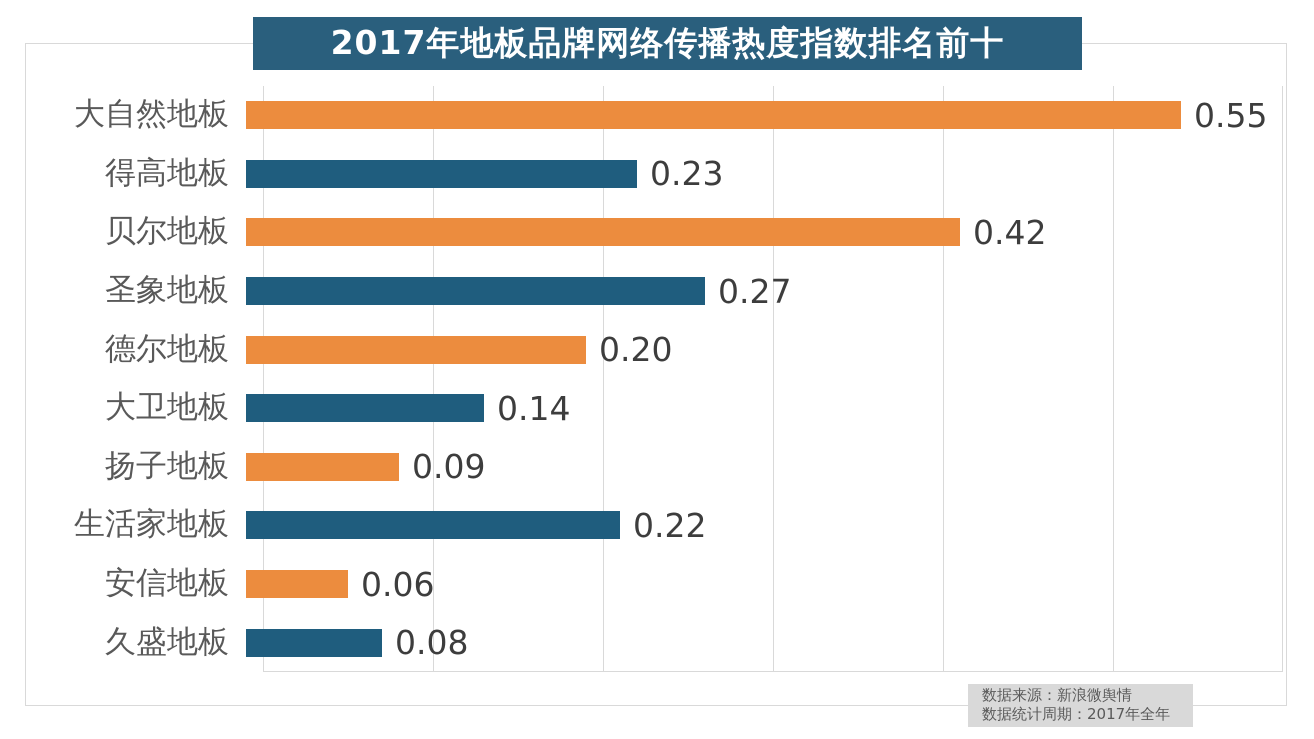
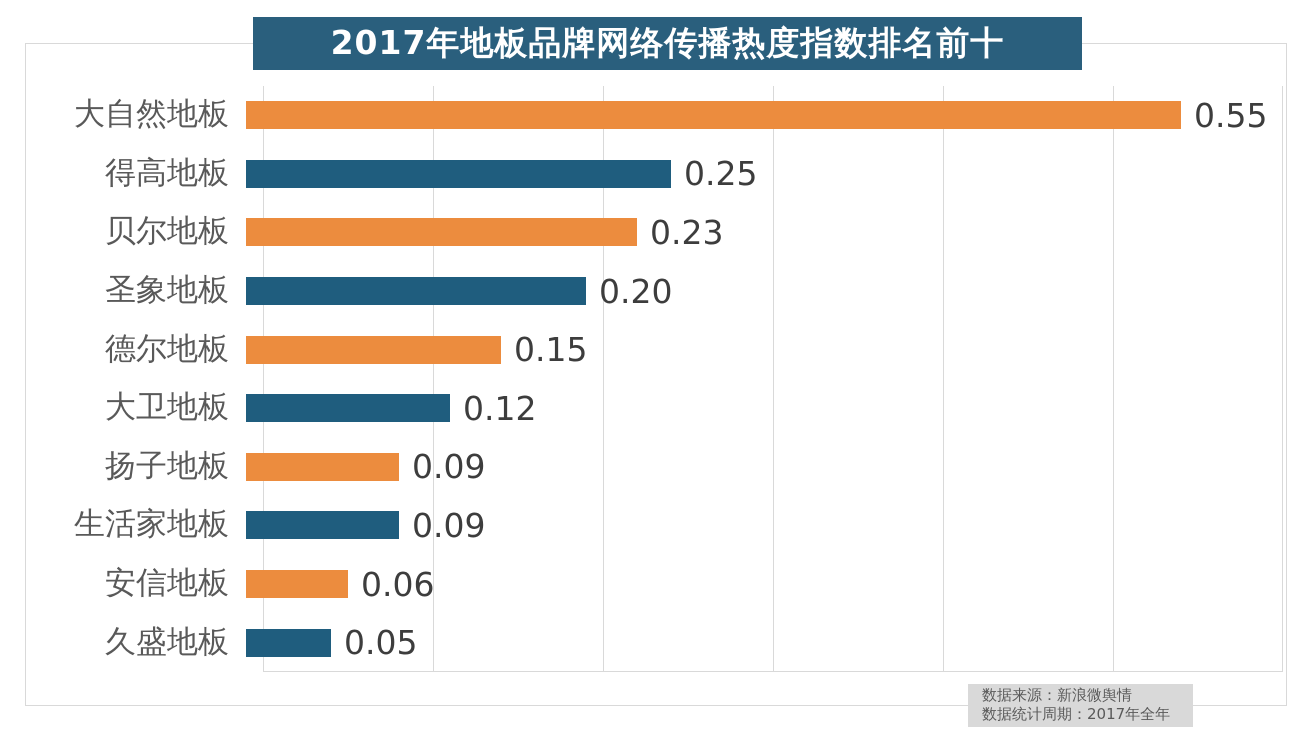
得高地板: 0.23 -> 0.25
贝尔地板: 0.42 -> 0.23
圣象地板: 0.27 -> 0.20
德尔地板: 0.20 -> 0.15
大卫地板: 0.14 -> 0.12
生活家地板: 0.22 -> 0.09
久盛地板: 0.08 -> 0.05
